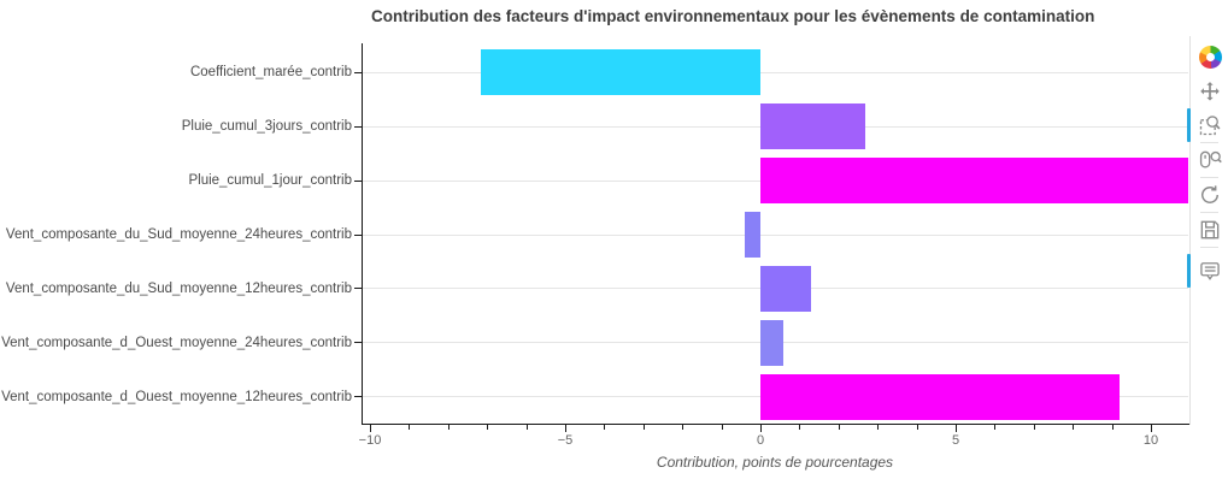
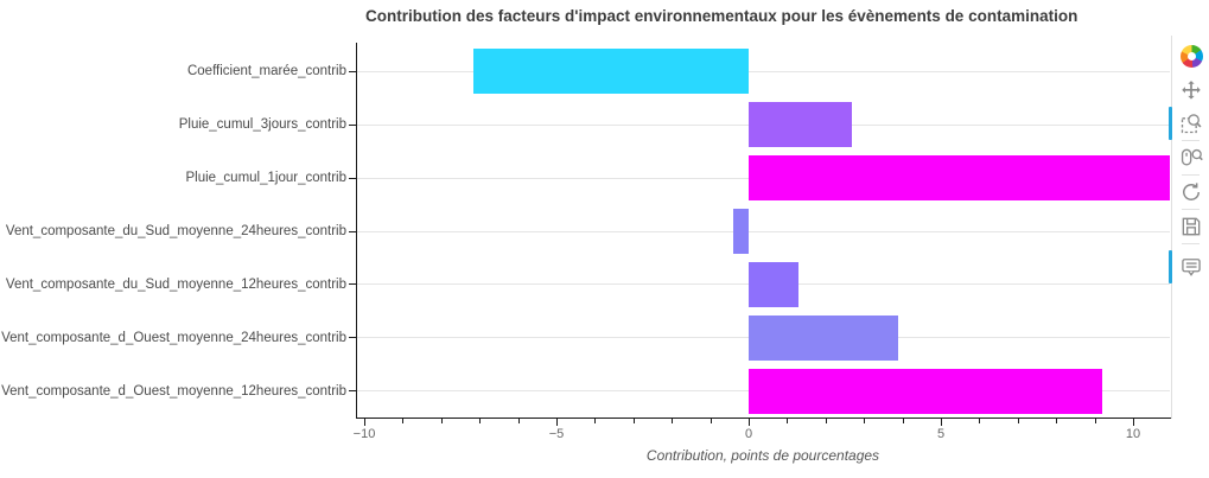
Vent_composante_d_Ouest_moyenne_24heures_contrib: 0.6 -> 3.9
